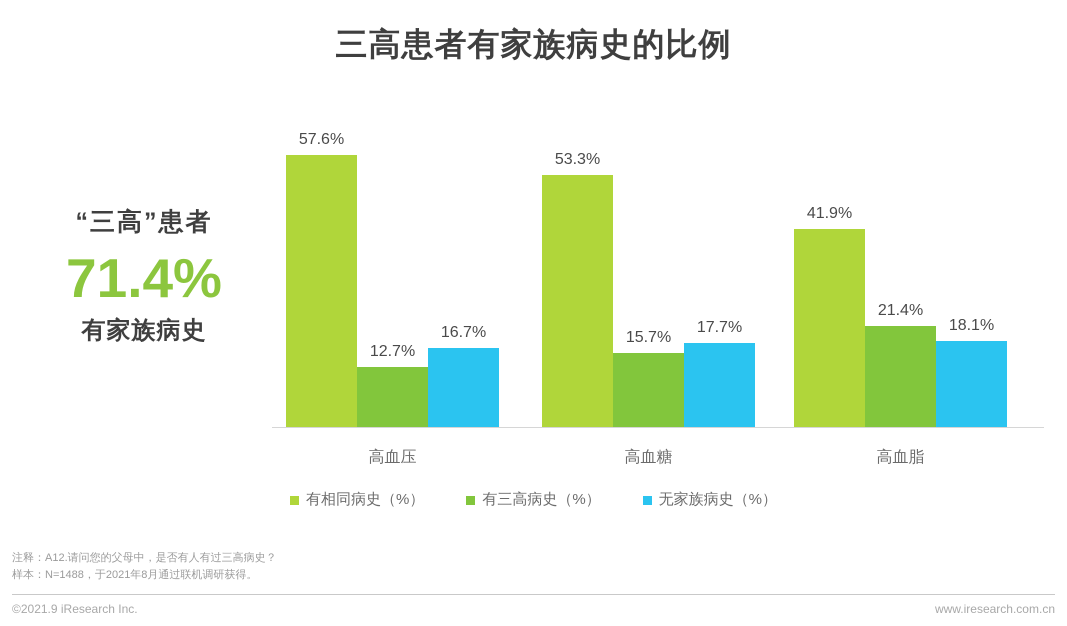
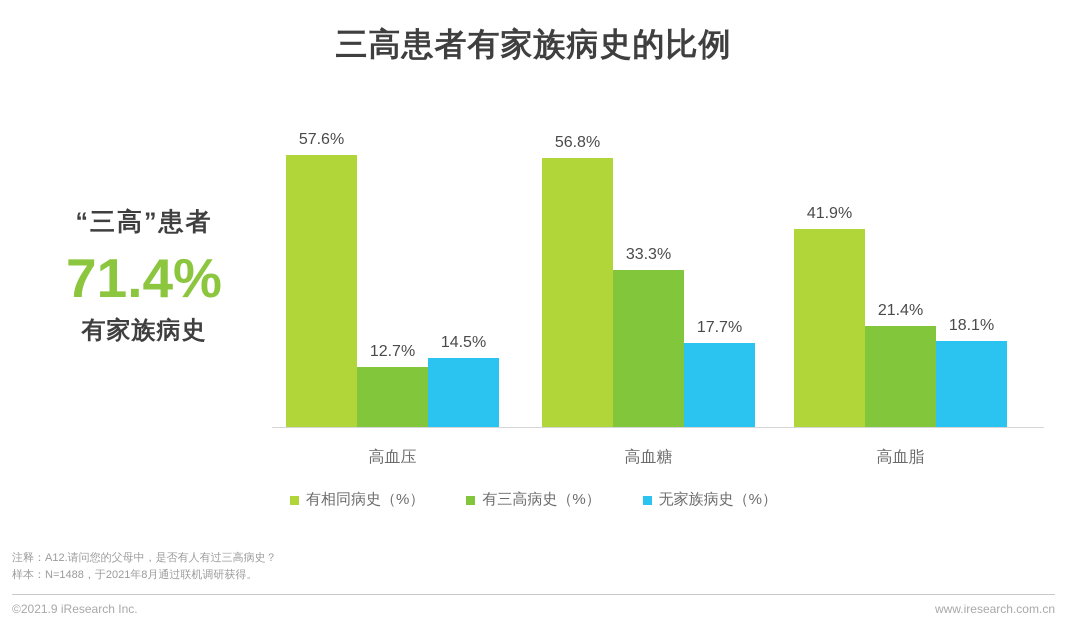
无家族病史（%）/高血压: 16.7% -> 14.5%
有相同病史（%）/高血糖: 53.3% -> 56.8%
有三高病史（%）/高血糖: 15.7% -> 33.3%
